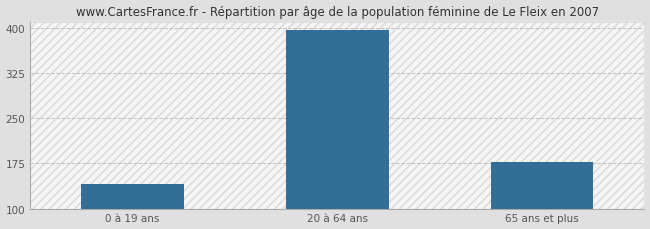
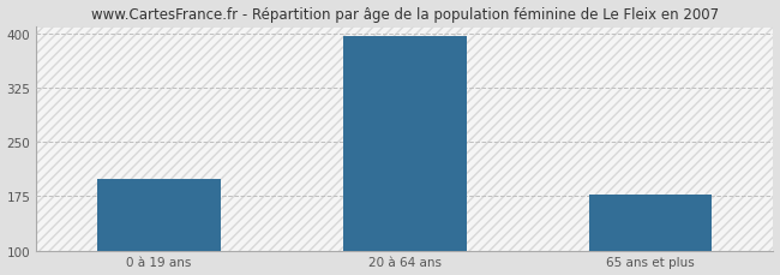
0 à 19 ans: 140 -> 198
